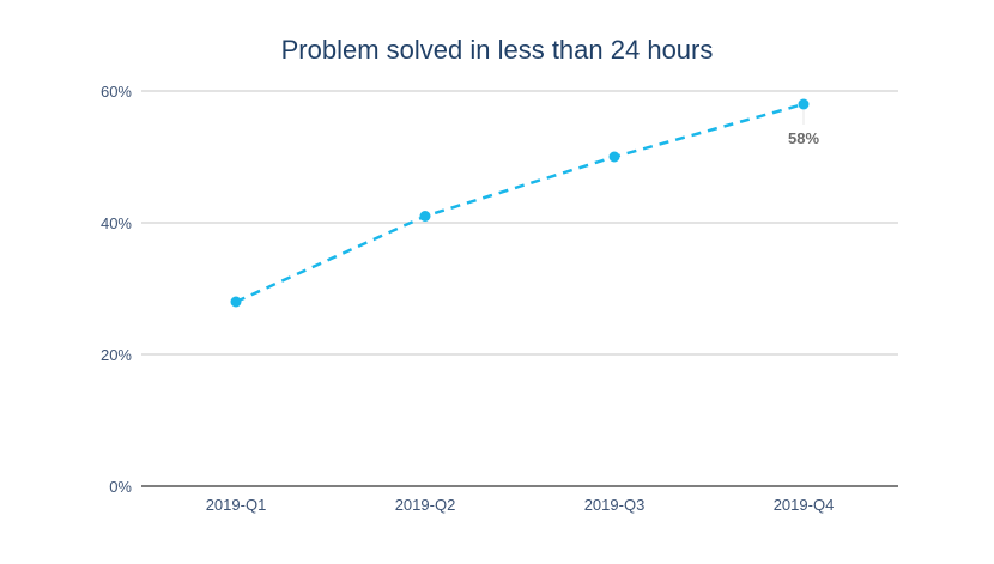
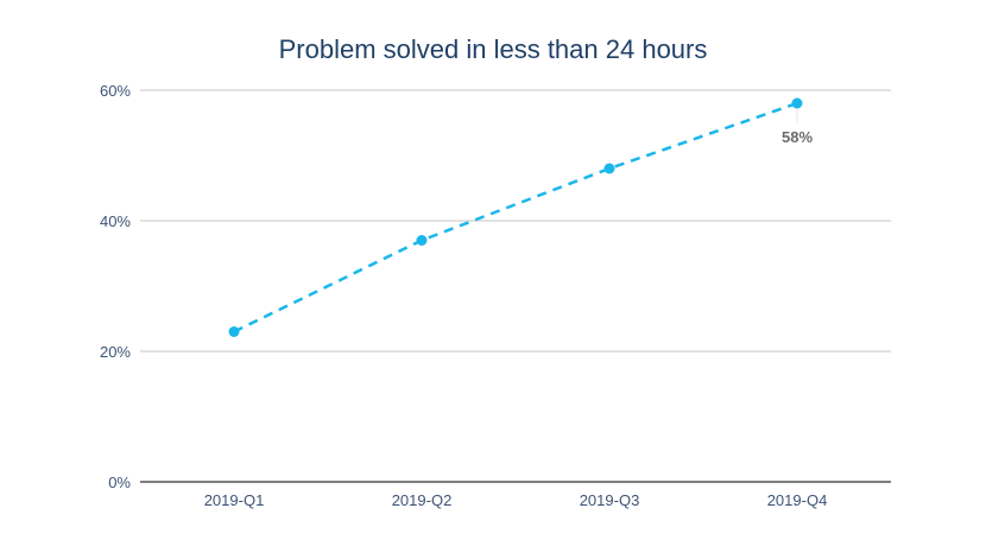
2019-Q1: 28% -> 23%
2019-Q2: 41% -> 37%
2019-Q3: 50% -> 48%
